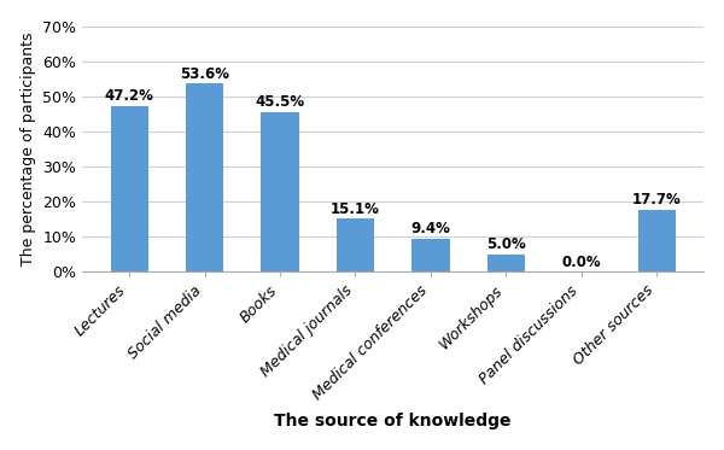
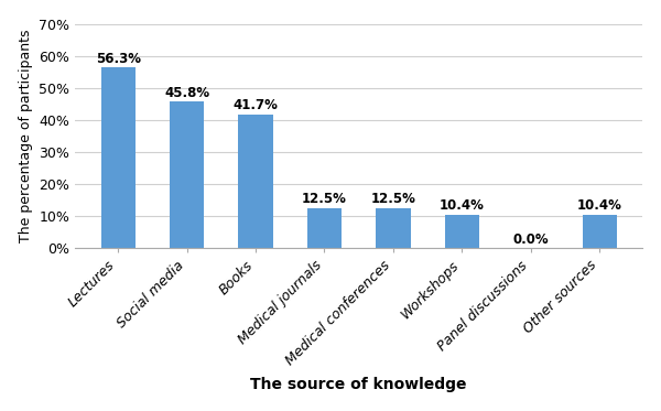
Lectures: 47.2% -> 56.3%
Social media: 53.6% -> 45.8%
Books: 45.5% -> 41.7%
Medical journals: 15.1% -> 12.5%
Medical conferences: 9.4% -> 12.5%
Workshops: 5.0% -> 10.4%
Other sources: 17.7% -> 10.4%
